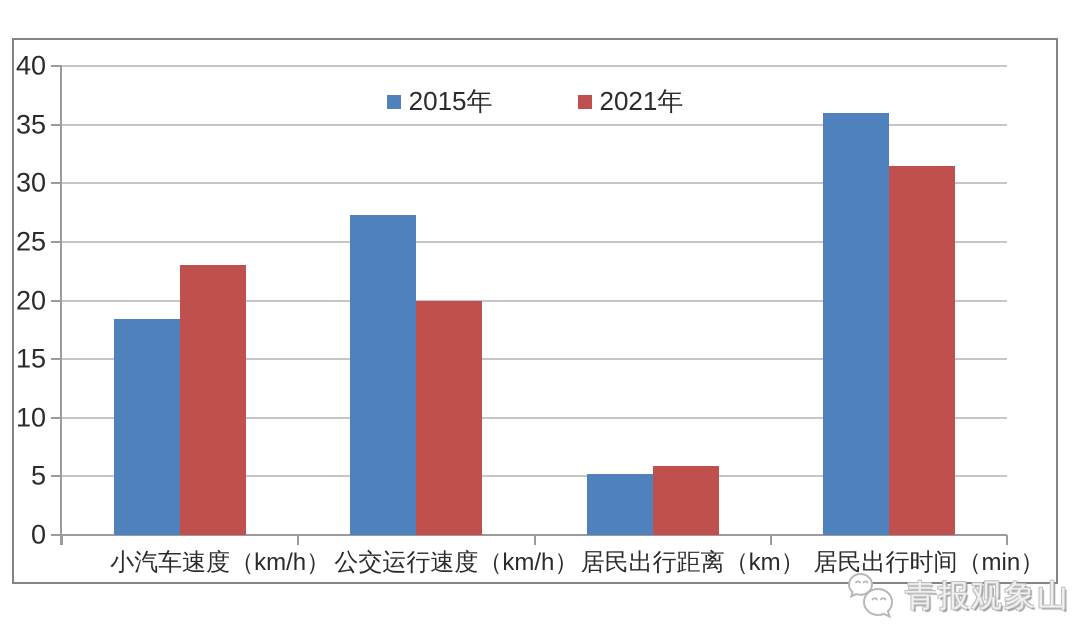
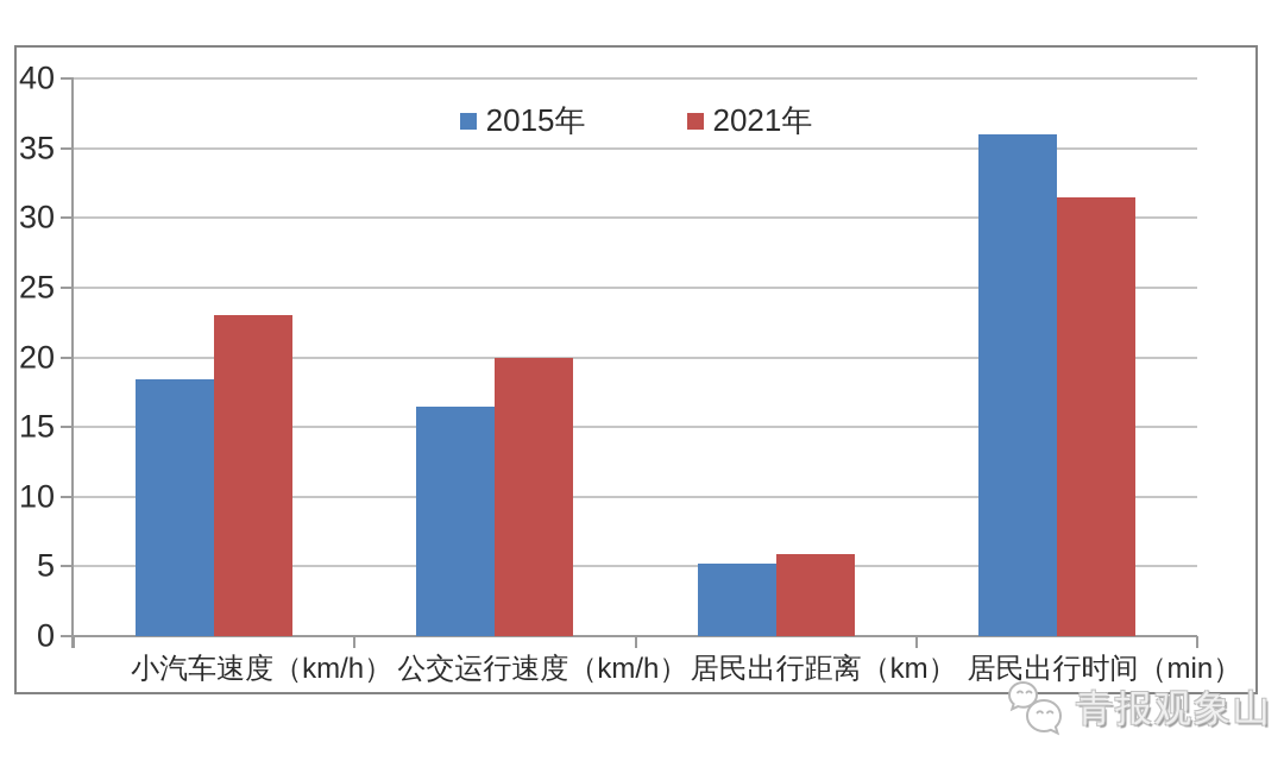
2015年/公交运行速度（km/h）: 27.3 -> 16.5
